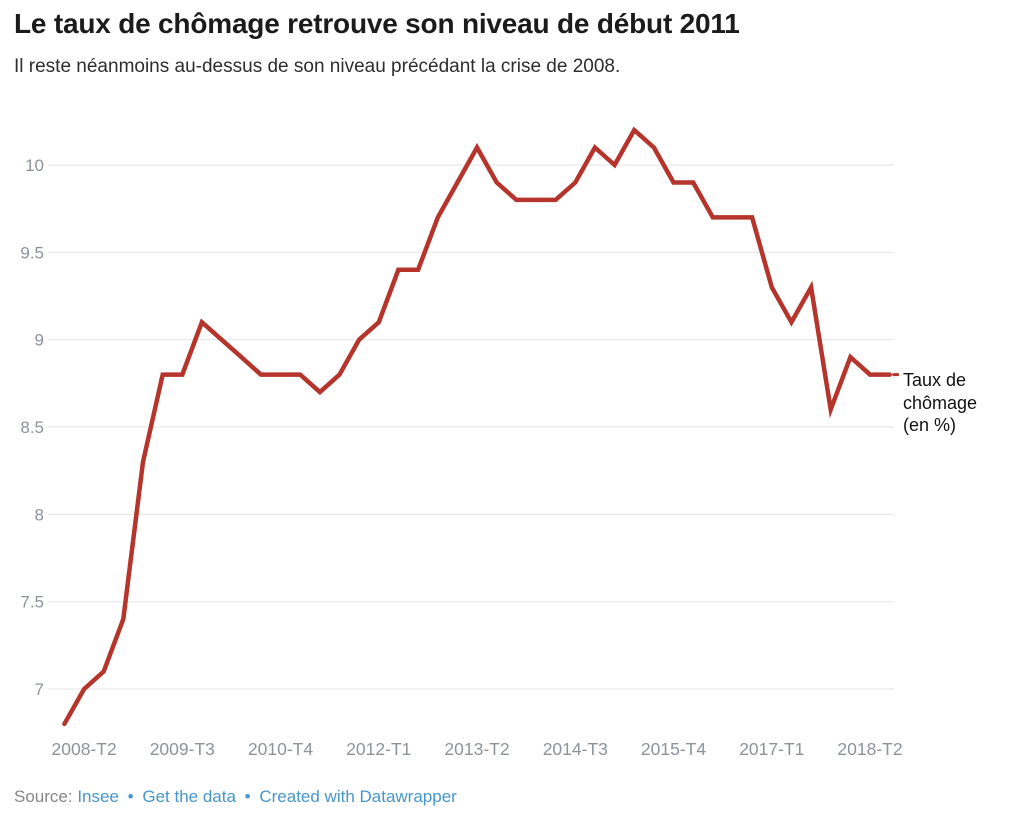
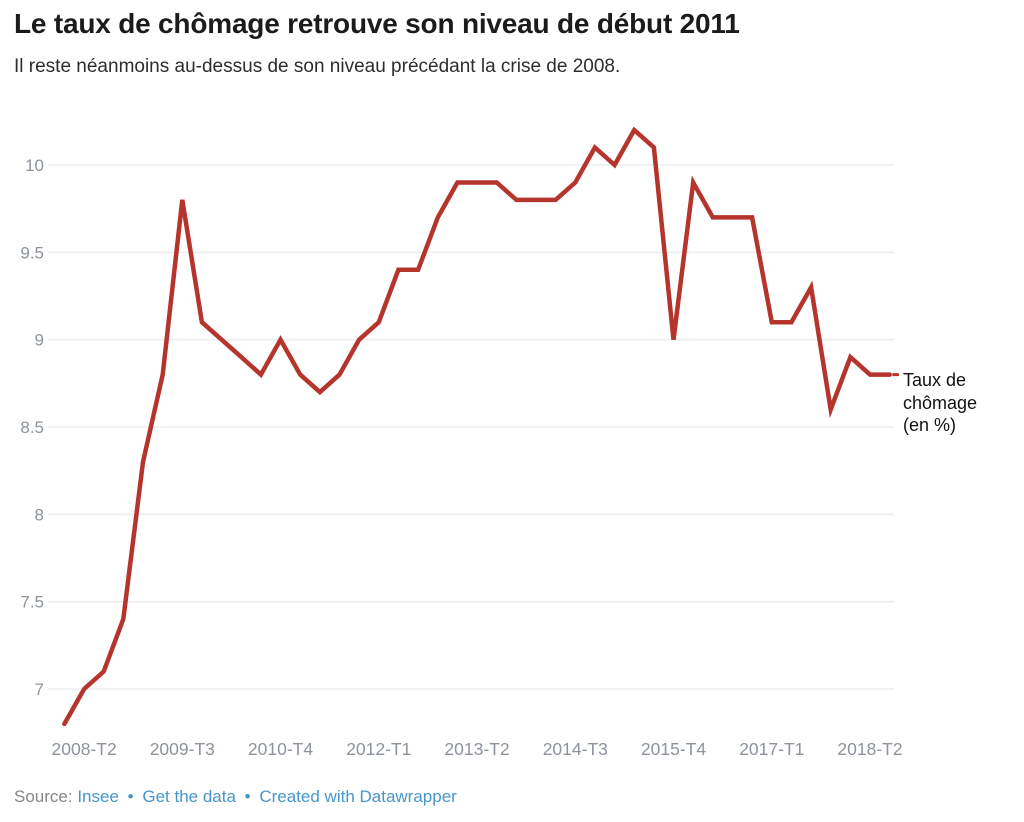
2009-T3: 8.8 -> 9.8
2010-T4: 8.8 -> 9.0
2013-T2: 10.1 -> 9.9
2015-T4: 9.9 -> 9.0
2017-T1: 9.3 -> 9.1
